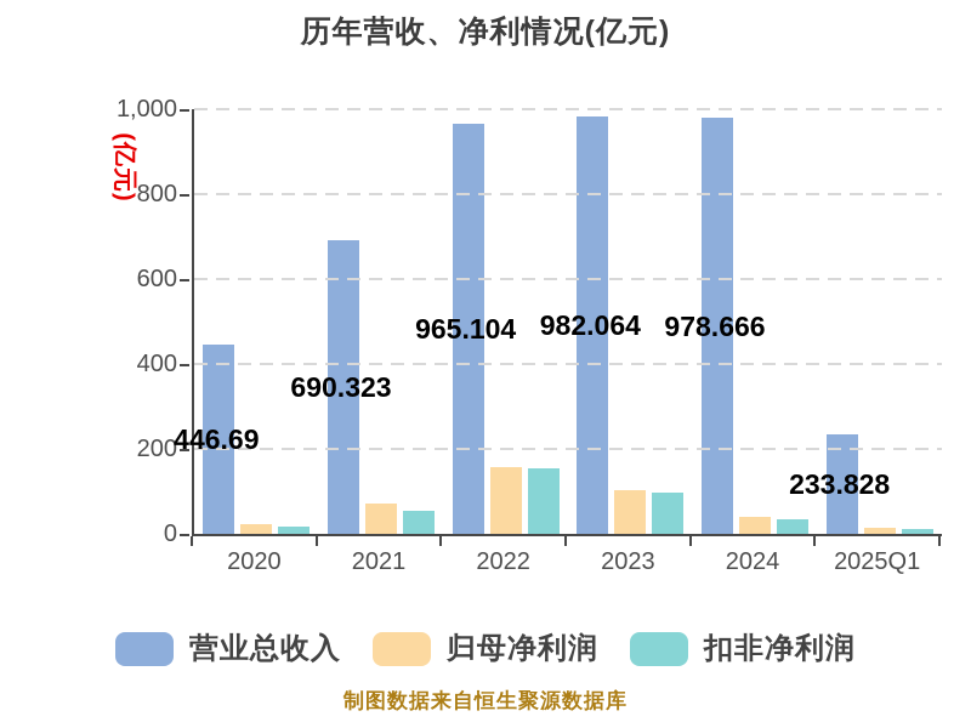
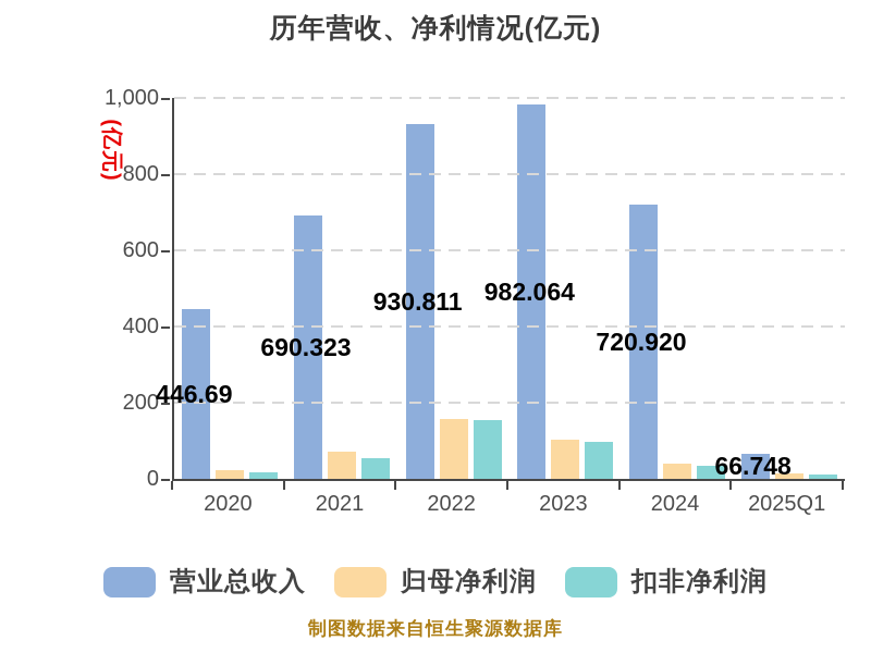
营业总收入/2022: 965.104 -> 930.811
营业总收入/2024: 978.666 -> 720.920
营业总收入/2025Q1: 233.828 -> 66.748
